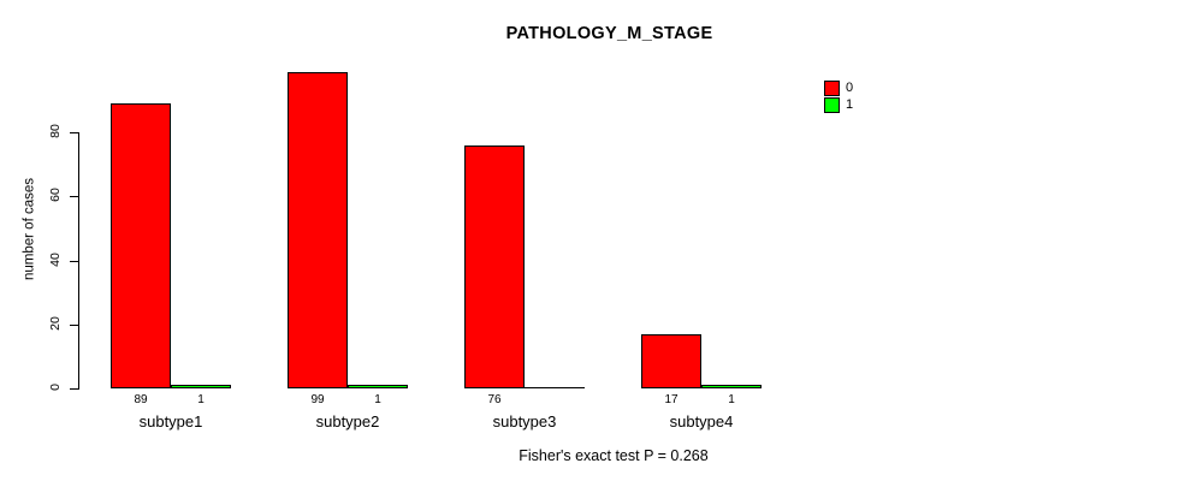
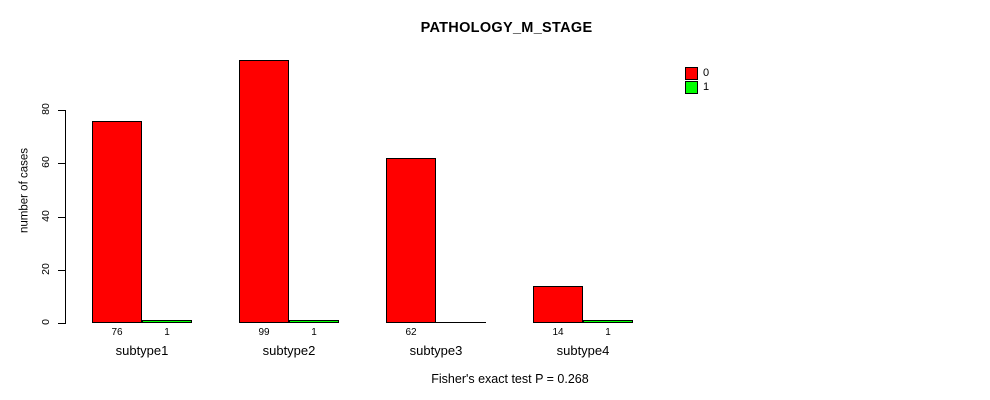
0/subtype1: 89 -> 76
0/subtype3: 76 -> 62
0/subtype4: 17 -> 14
